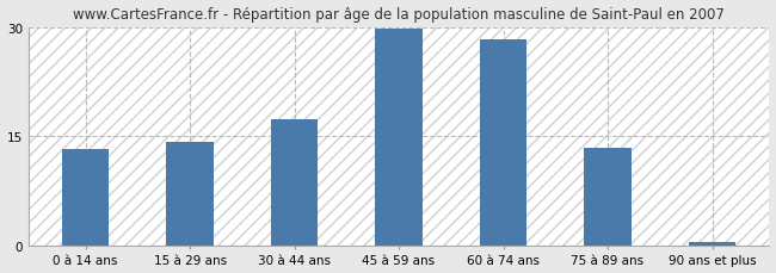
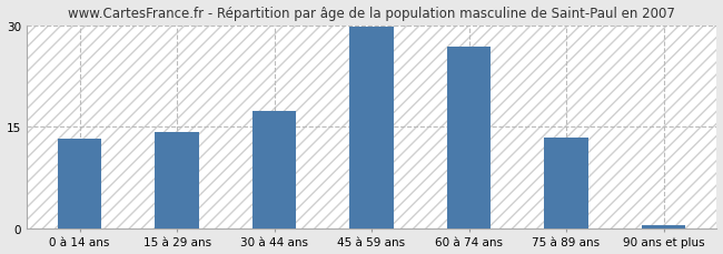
60 à 74 ans: 28.3 -> 26.8
